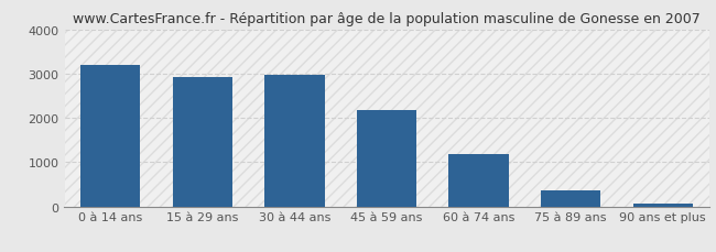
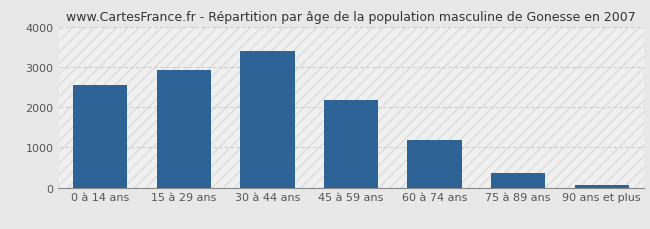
0 à 14 ans: 3200 -> 2550
30 à 44 ans: 2970 -> 3400
